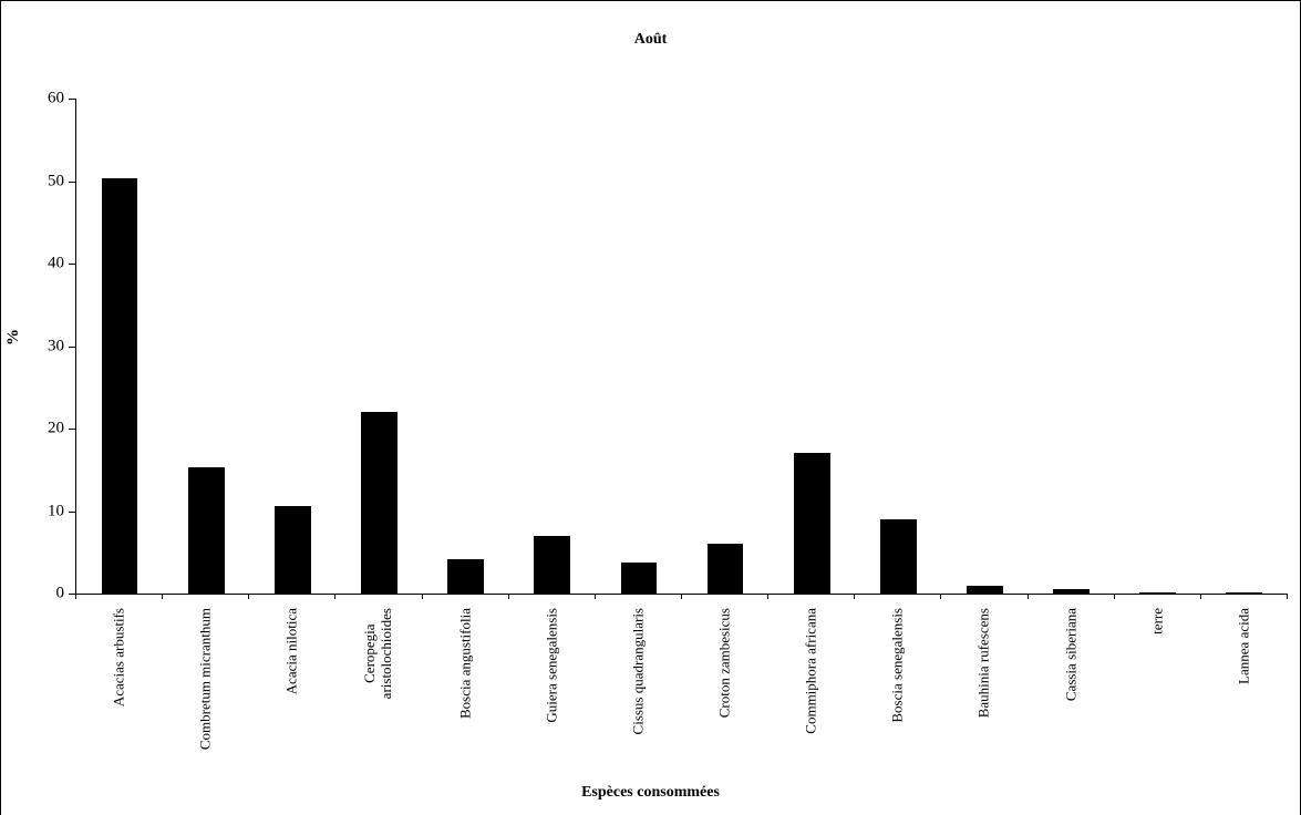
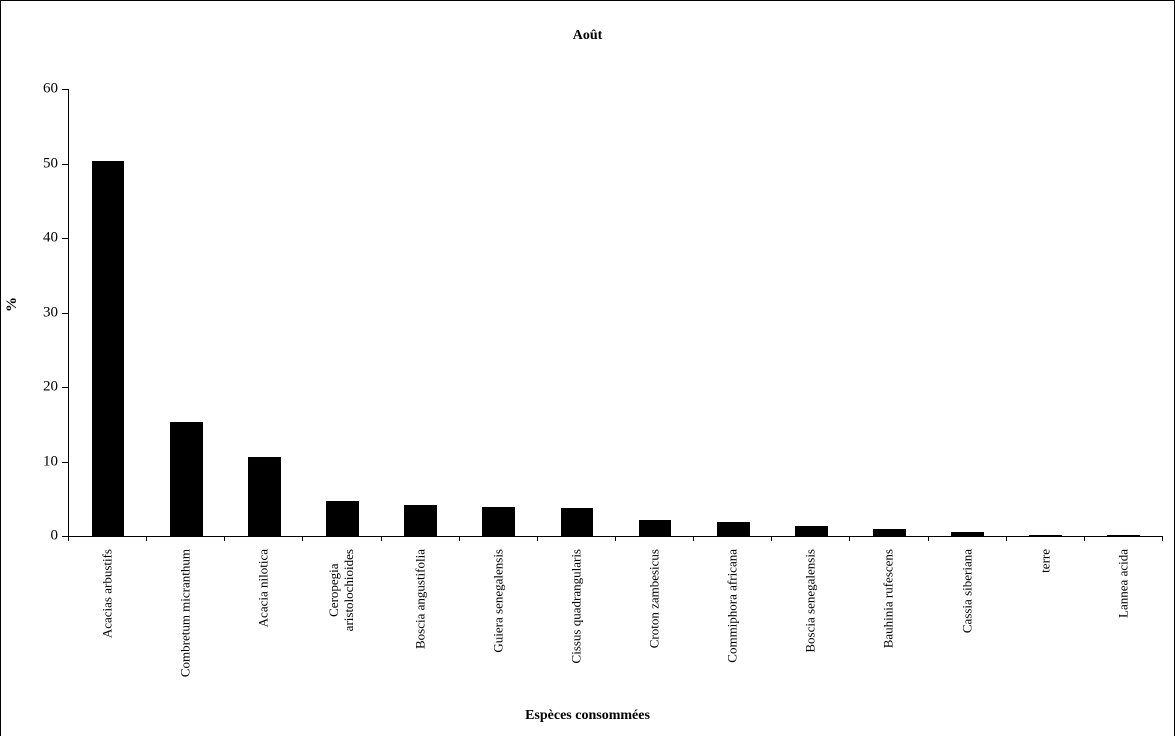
Ceropegia aristolochioides: 22 -> 5
Guiera senegalensis: 7 -> 4
Croton zambesicus: 6 -> 2
Commiphora africana: 17 -> 2
Boscia senegalensis: 9 -> 1
